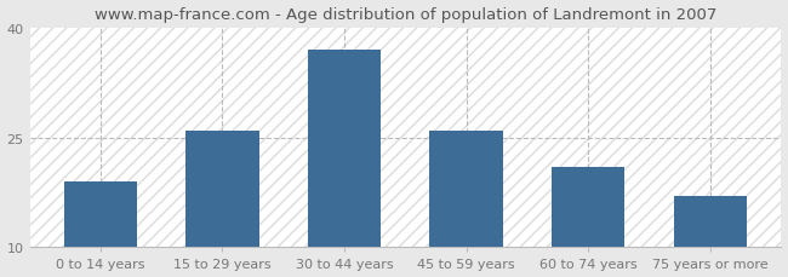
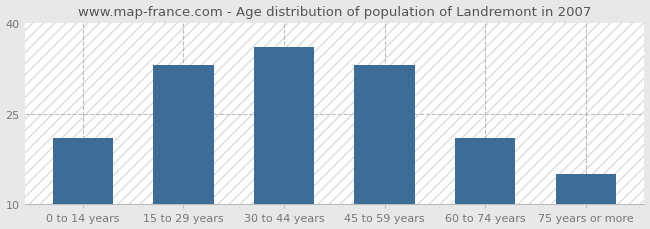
0 to 14 years: 19 -> 21
15 to 29 years: 26 -> 33
30 to 44 years: 37 -> 36
45 to 59 years: 26 -> 33
75 years or more: 17 -> 15
